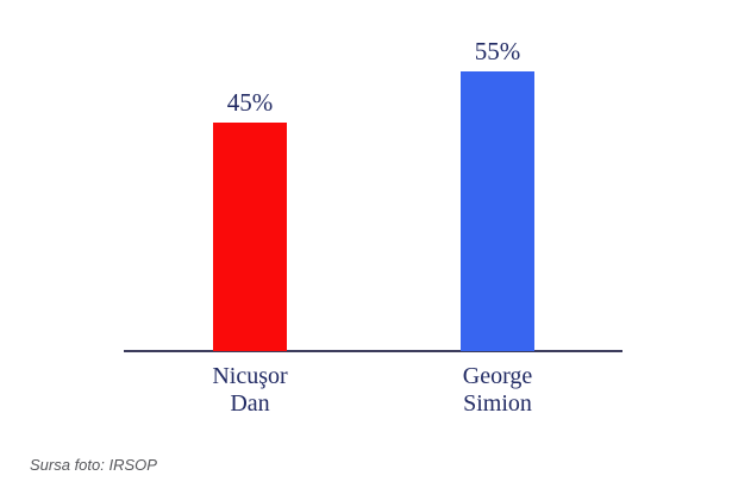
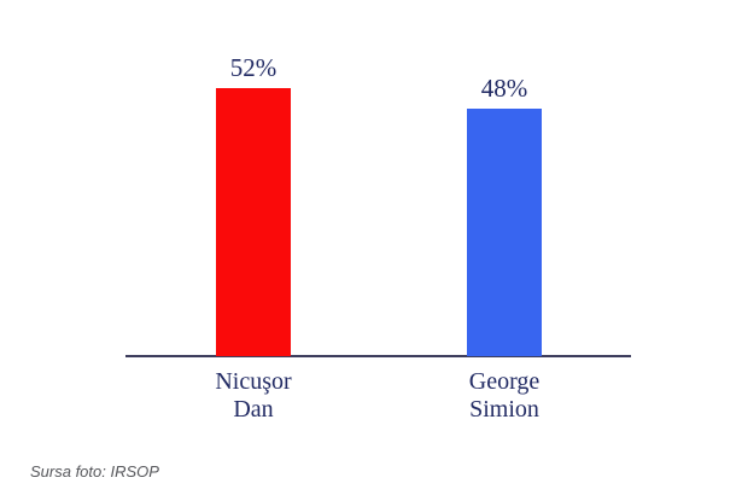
Nicuşor Dan: 45% -> 52%
George Simion: 55% -> 48%
